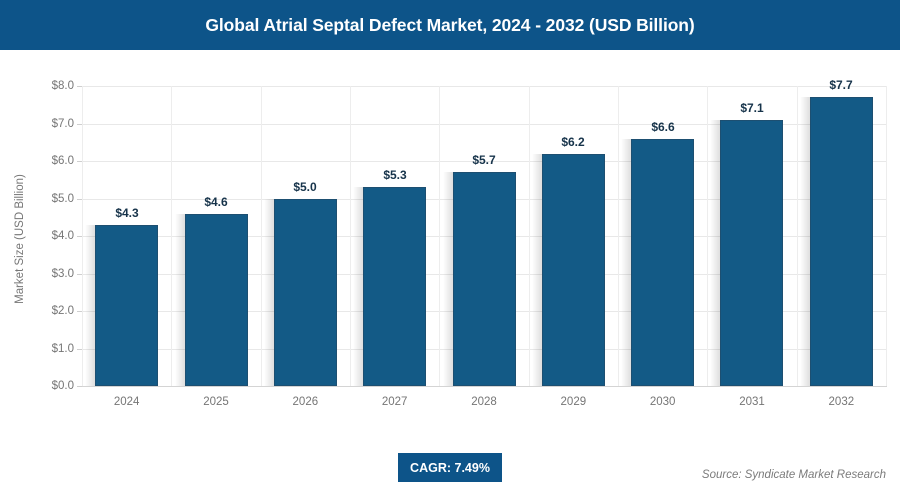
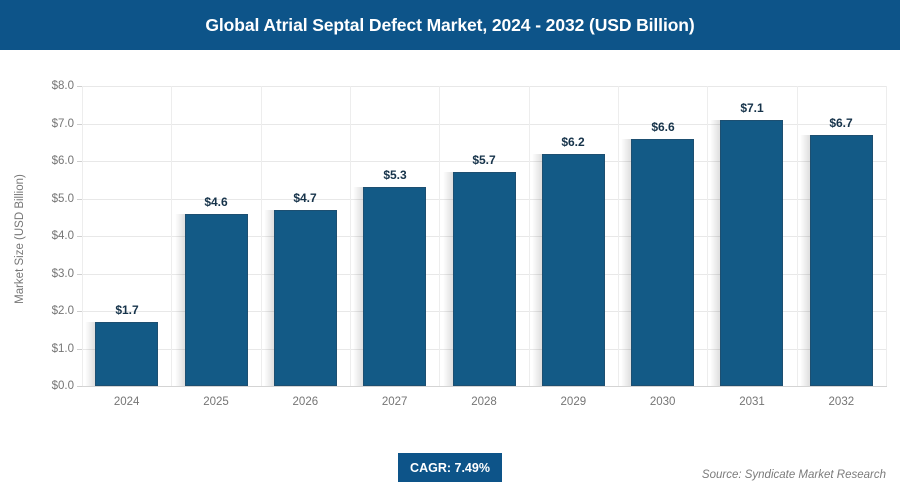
2024: $4.3 -> $1.7
2026: $5.0 -> $4.7
2032: $7.7 -> $6.7
